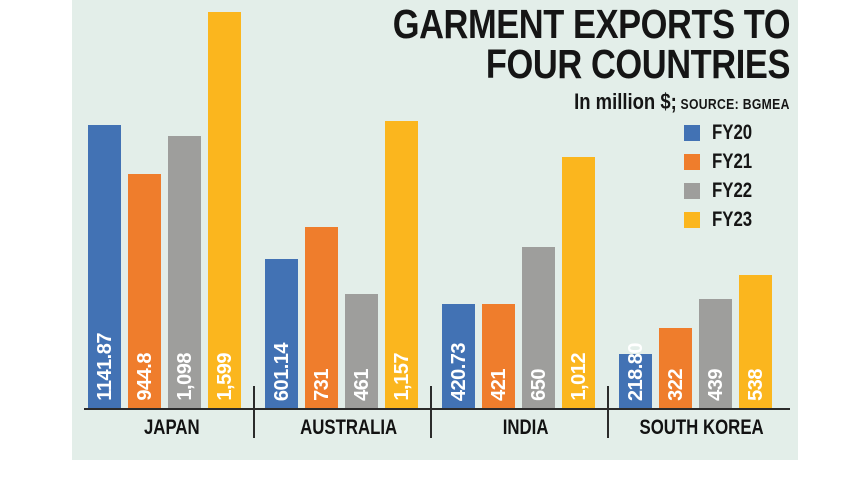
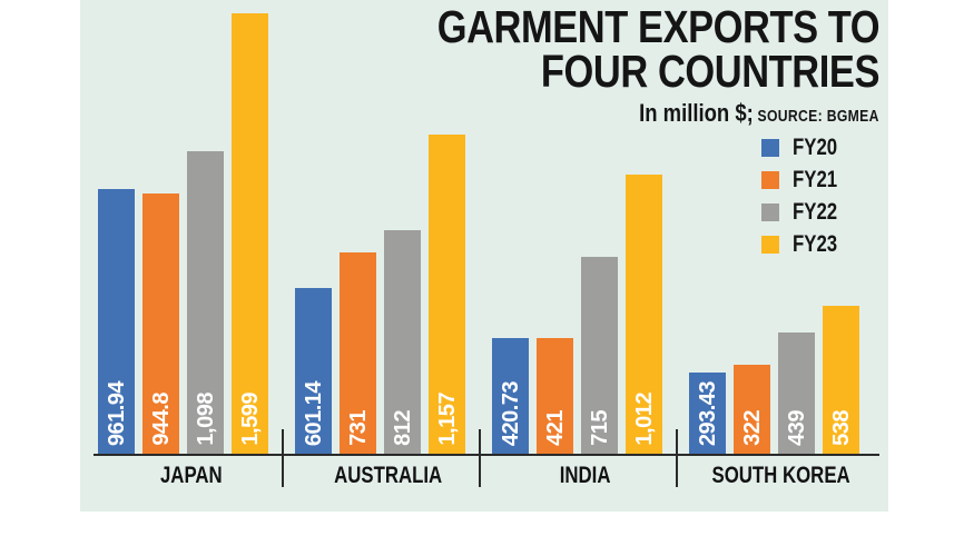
FY20/JAPAN: 1141.87 -> 961.94
FY22/AUSTRALIA: 461 -> 812
FY22/INDIA: 650 -> 715
FY20/SOUTH KOREA: 218.80 -> 293.43
